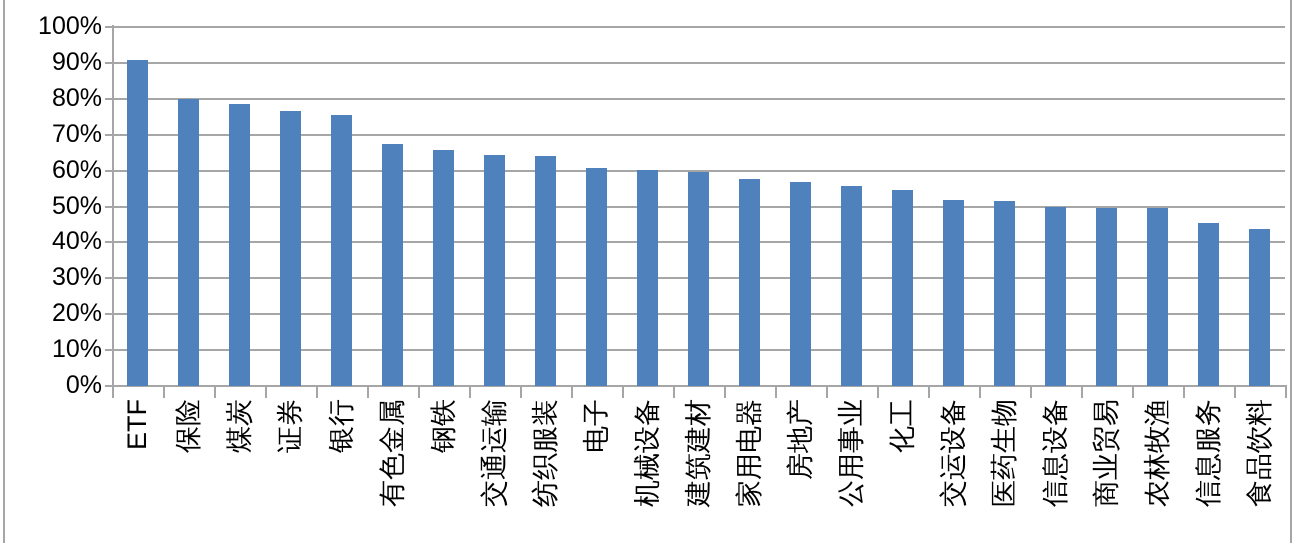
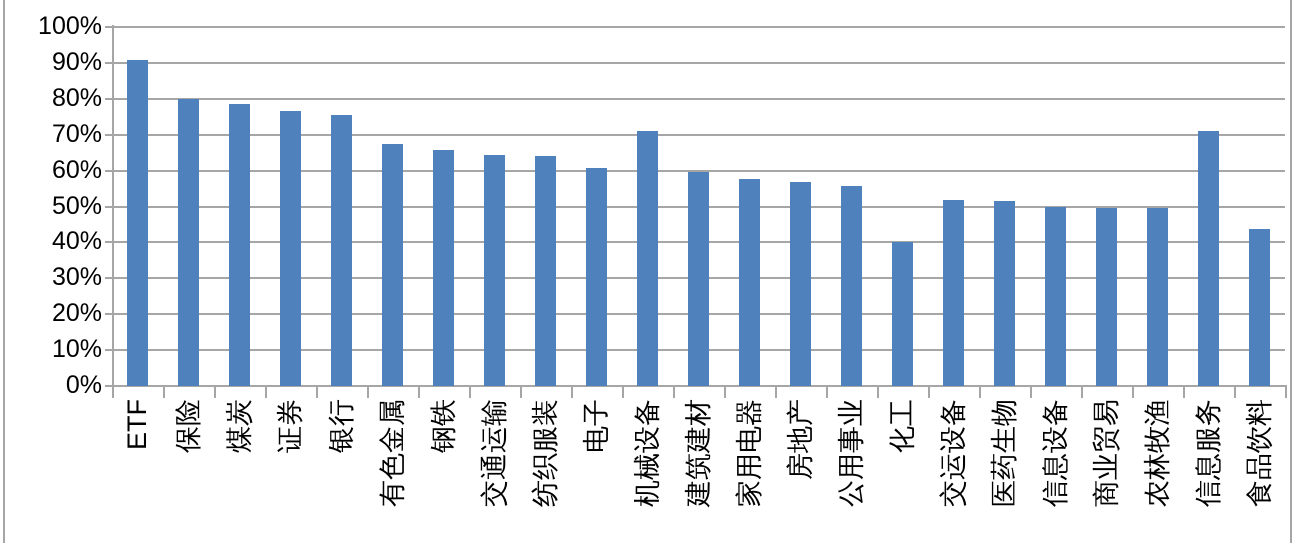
机械设备: 60% -> 71%
化工: 54% -> 40%
信息服务: 46% -> 71%
